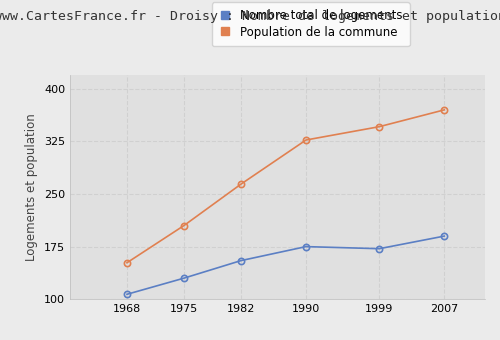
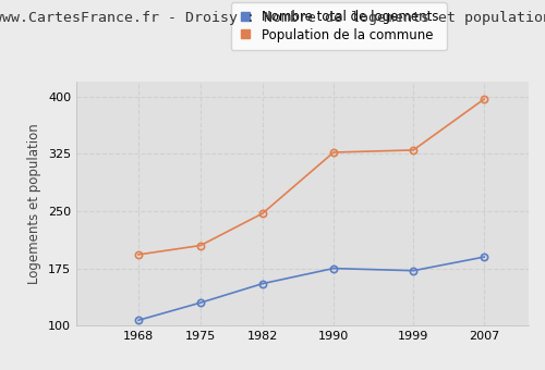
Population de la commune/1968: 152 -> 193
Population de la commune/1982: 264 -> 247
Population de la commune/1999: 346 -> 330
Population de la commune/2007: 370 -> 397
